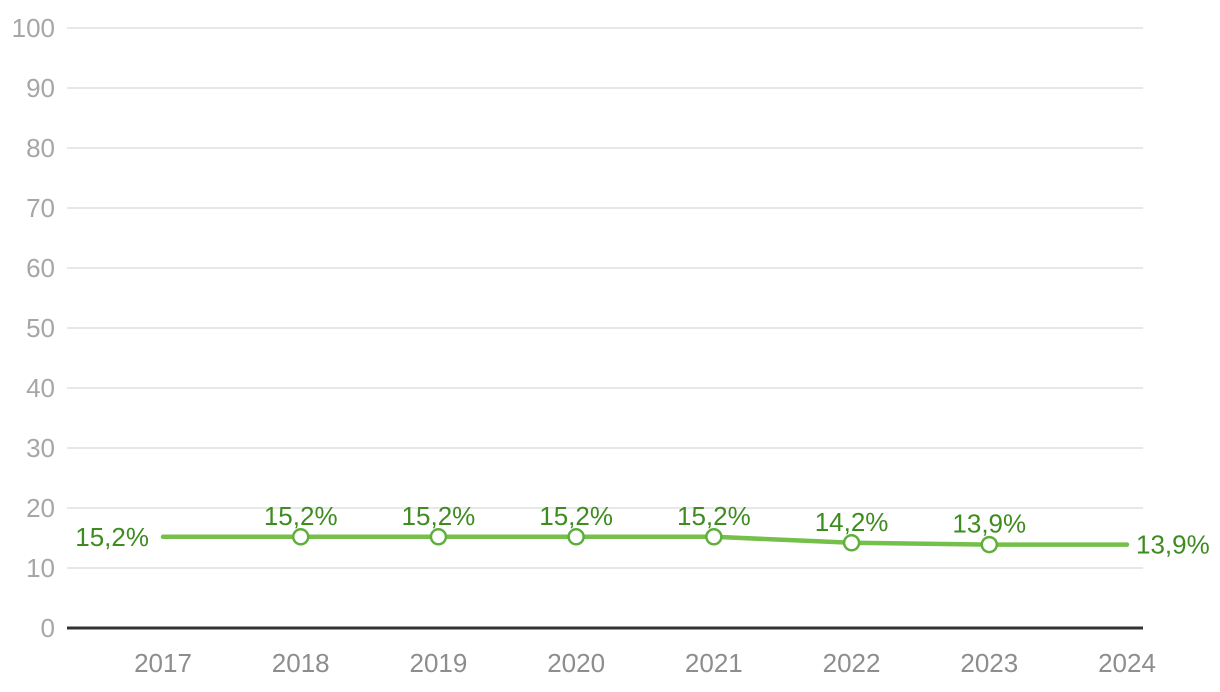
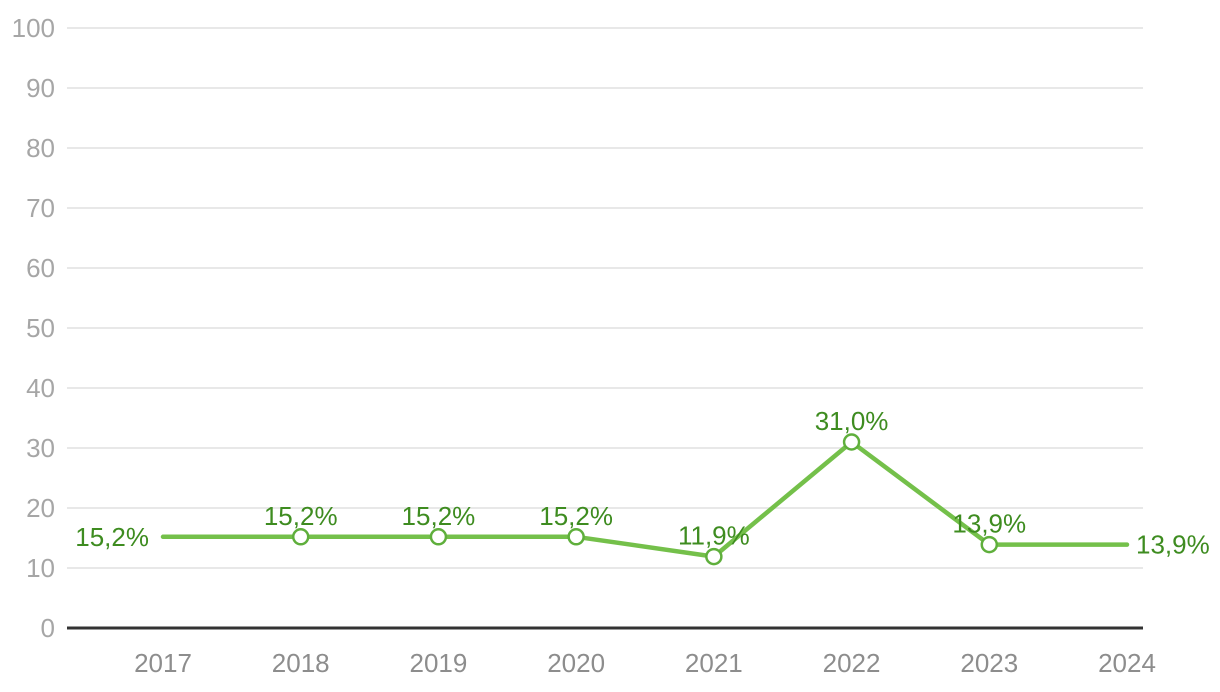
2021: 15,2% -> 11,9%
2022: 14,2% -> 31,0%
